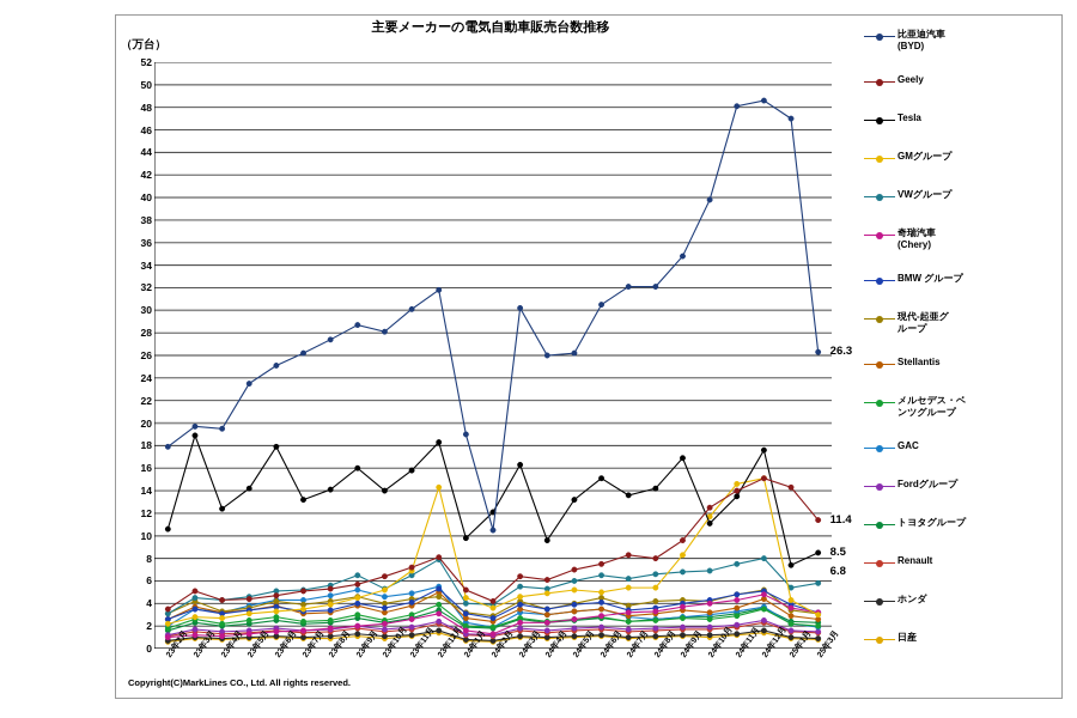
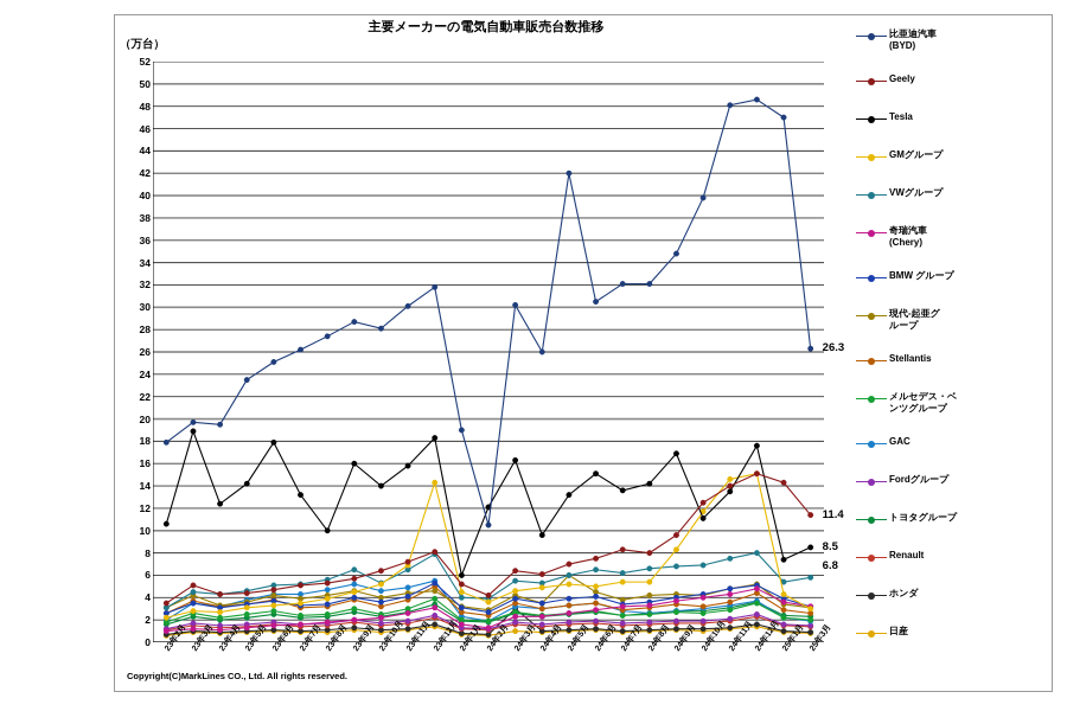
Tesla/23年8月: 14 -> 10
Tesla/24年1月: 10 -> 6
ホンダ/24年3月: 1 -> 3
比亜迪汽車 (BYD)/24年5月: 26 -> 42
現代-起亜グ ループ/24年5月: 4 -> 6
